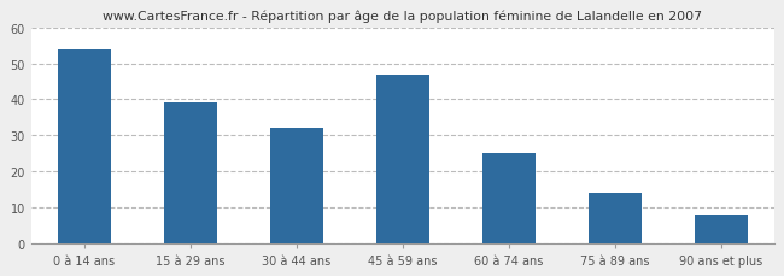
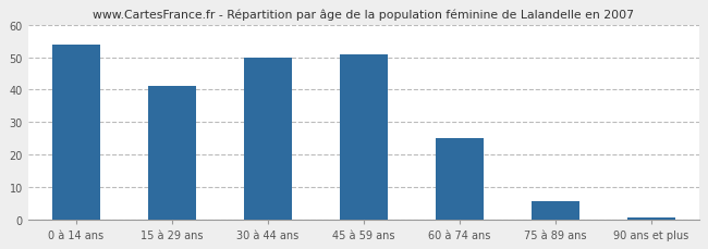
15 à 29 ans: 39.0 -> 41.0
30 à 44 ans: 32.0 -> 50.0
45 à 59 ans: 47.0 -> 51.0
75 à 89 ans: 14.0 -> 5.5
90 ans et plus: 8.0 -> 0.5
